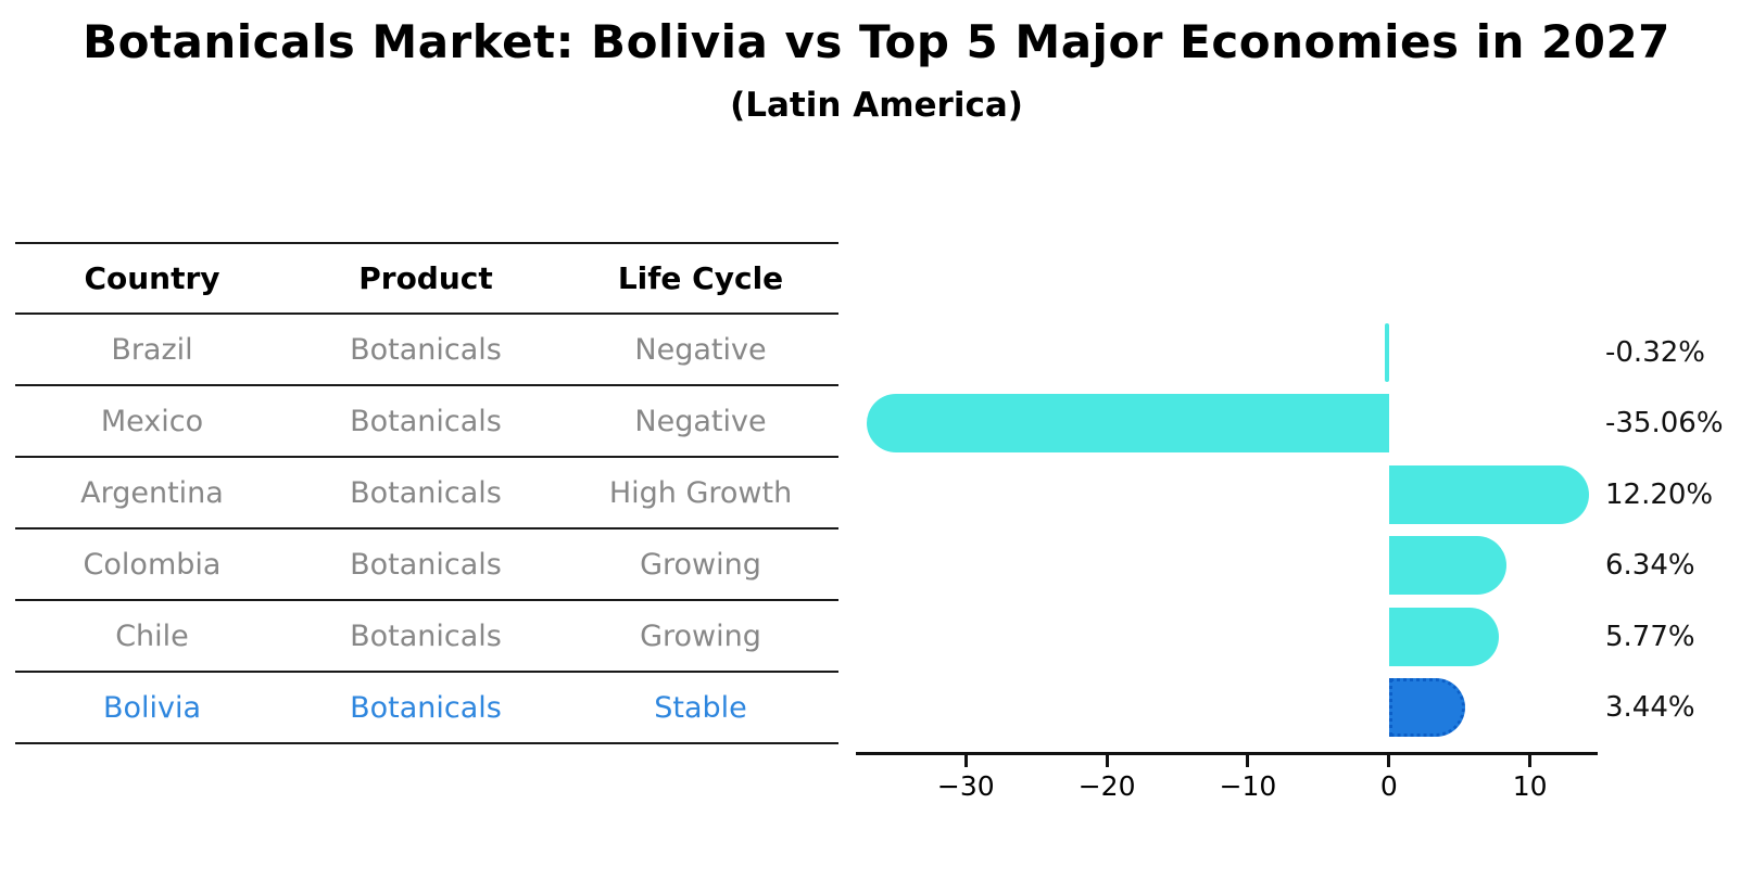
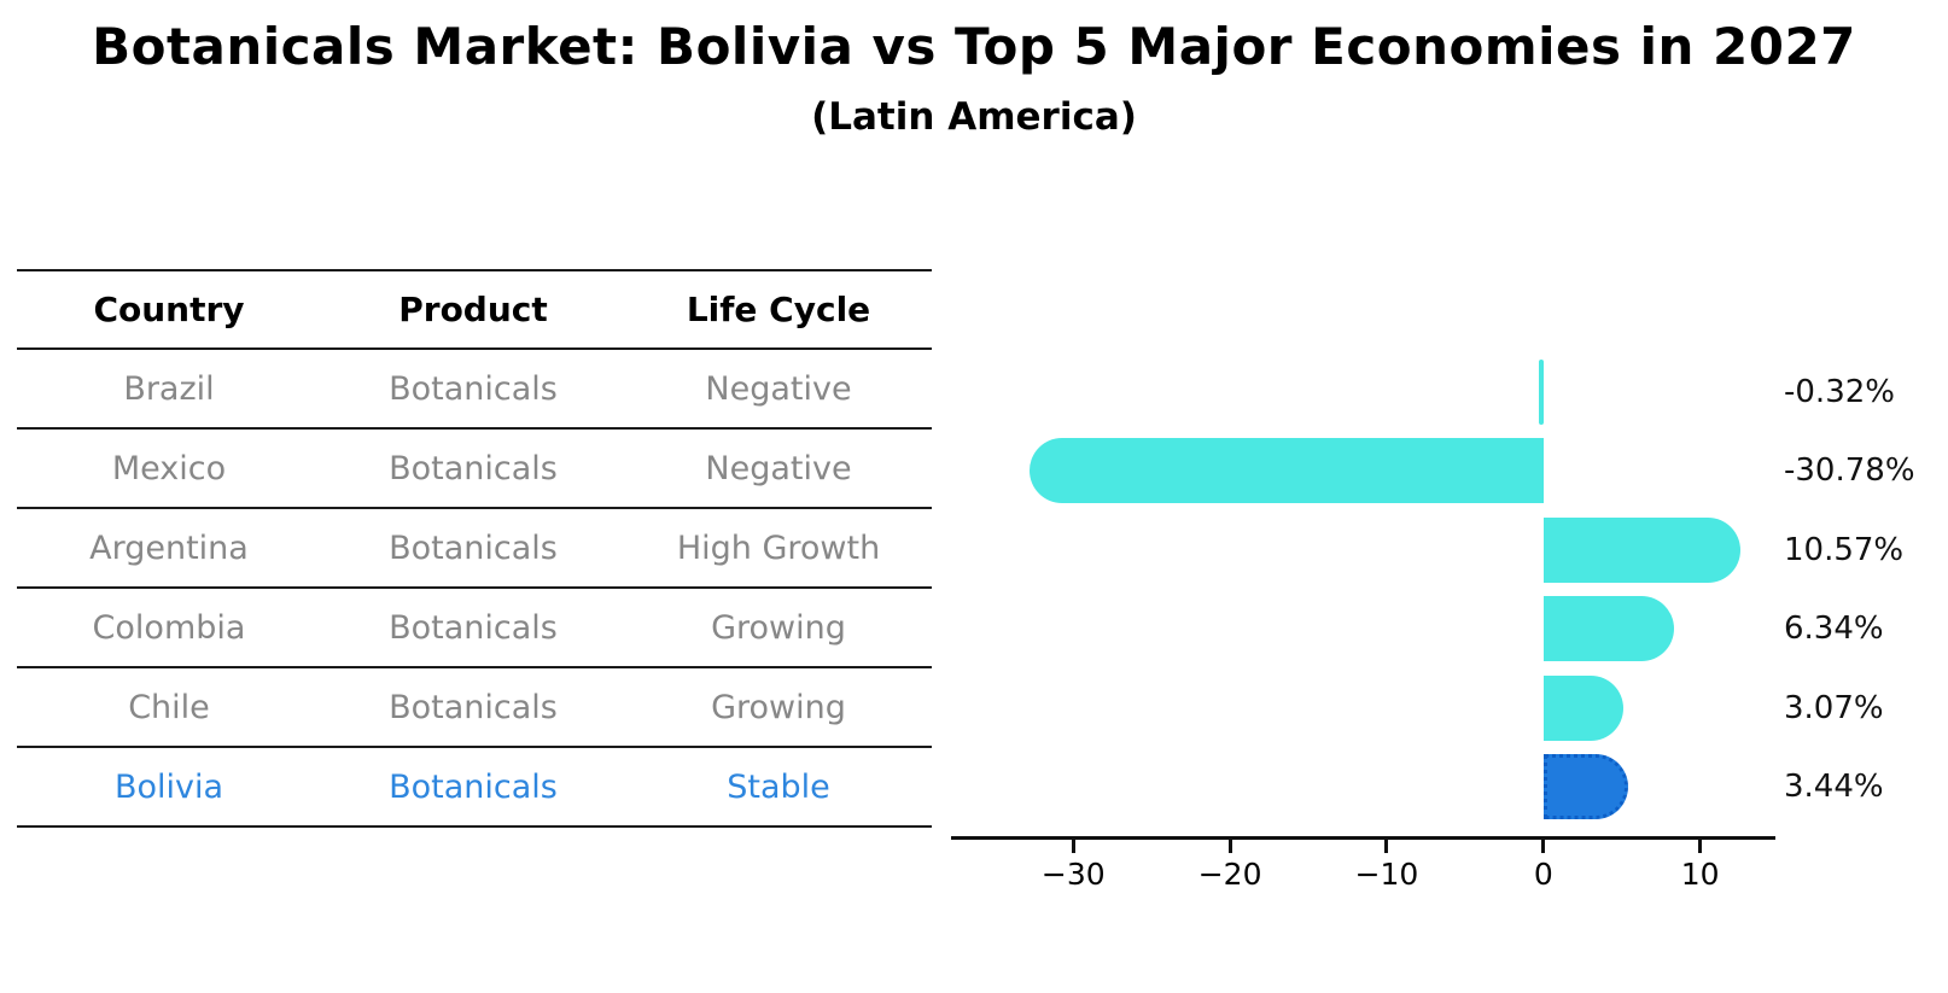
Mexico: -35.06% -> -30.78%
Argentina: 12.20% -> 10.57%
Chile: 5.77% -> 3.07%
